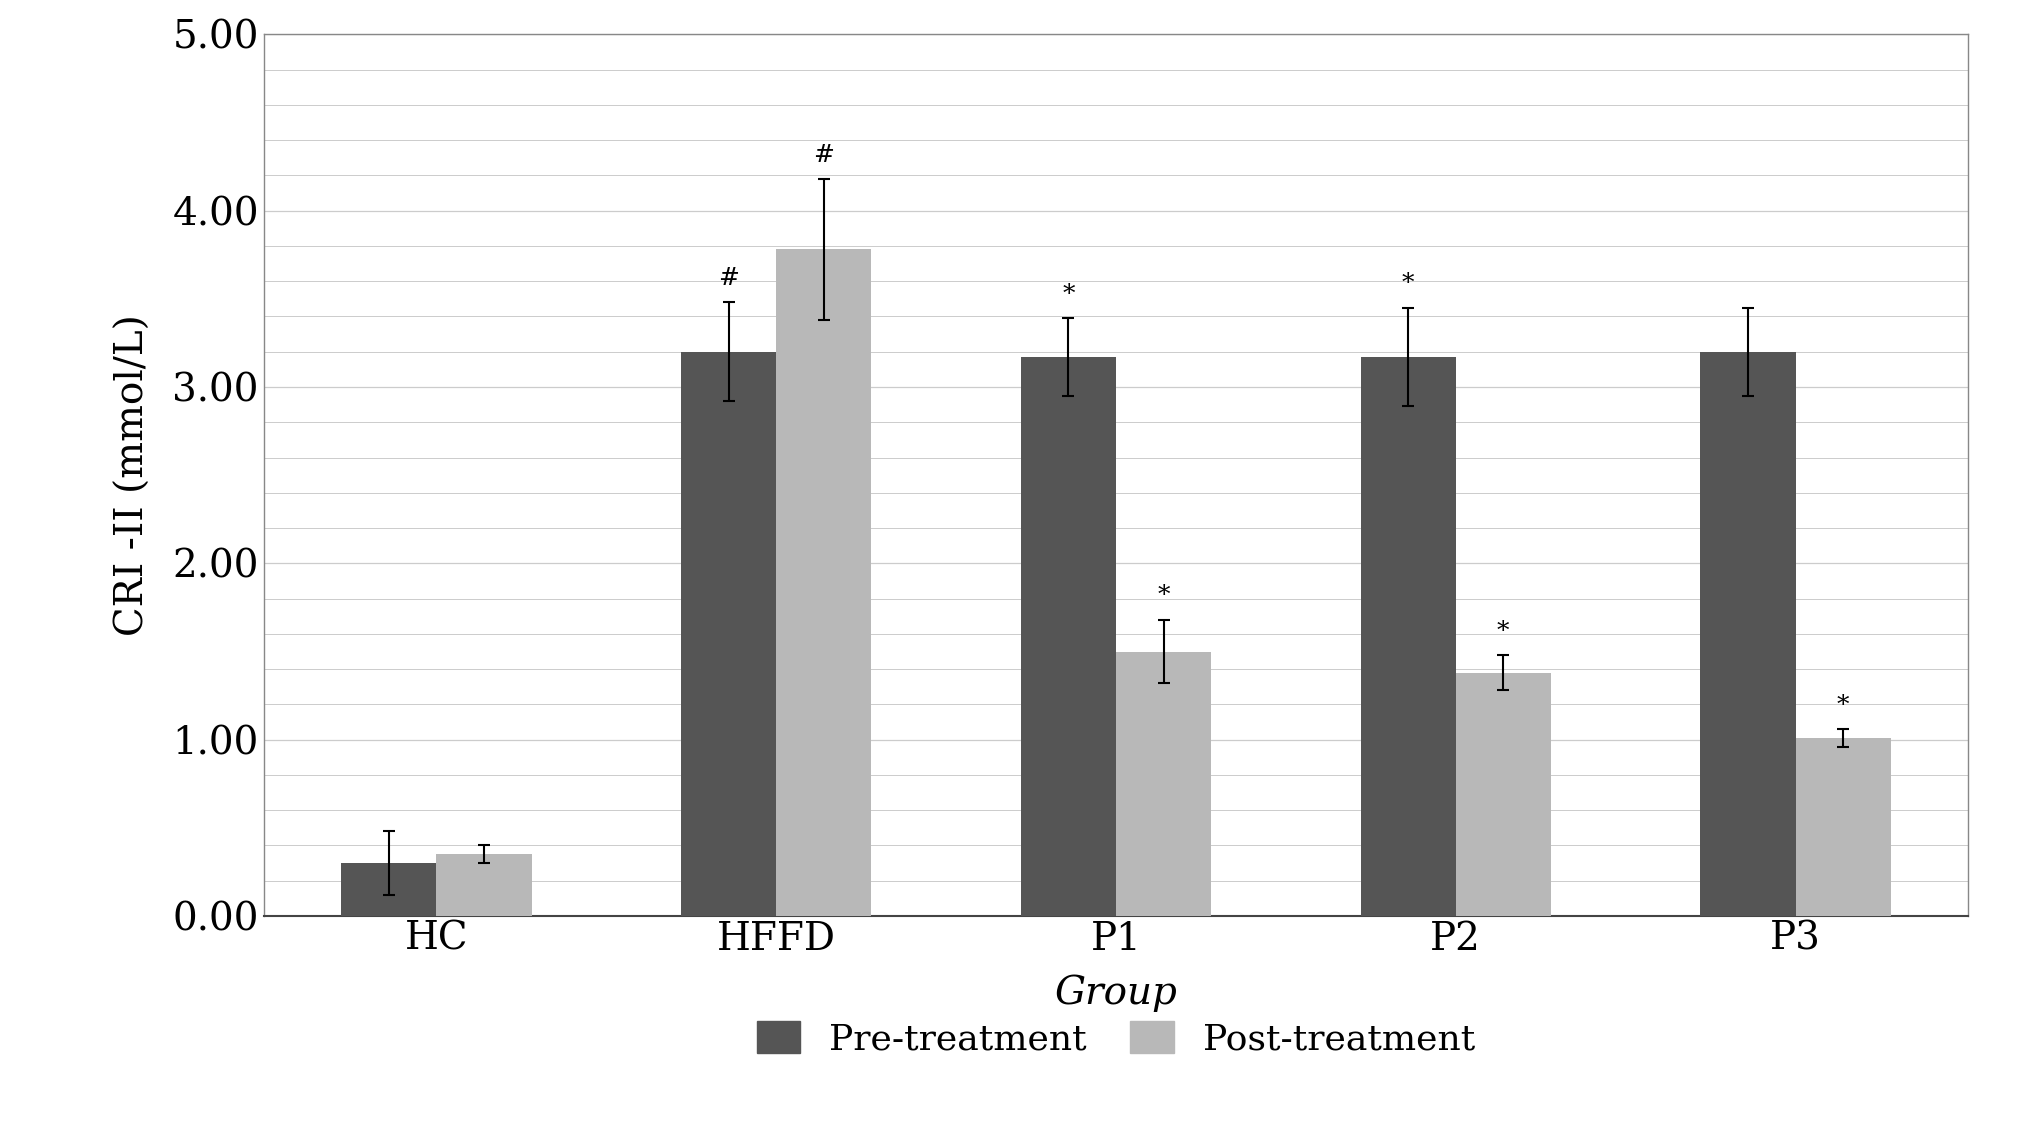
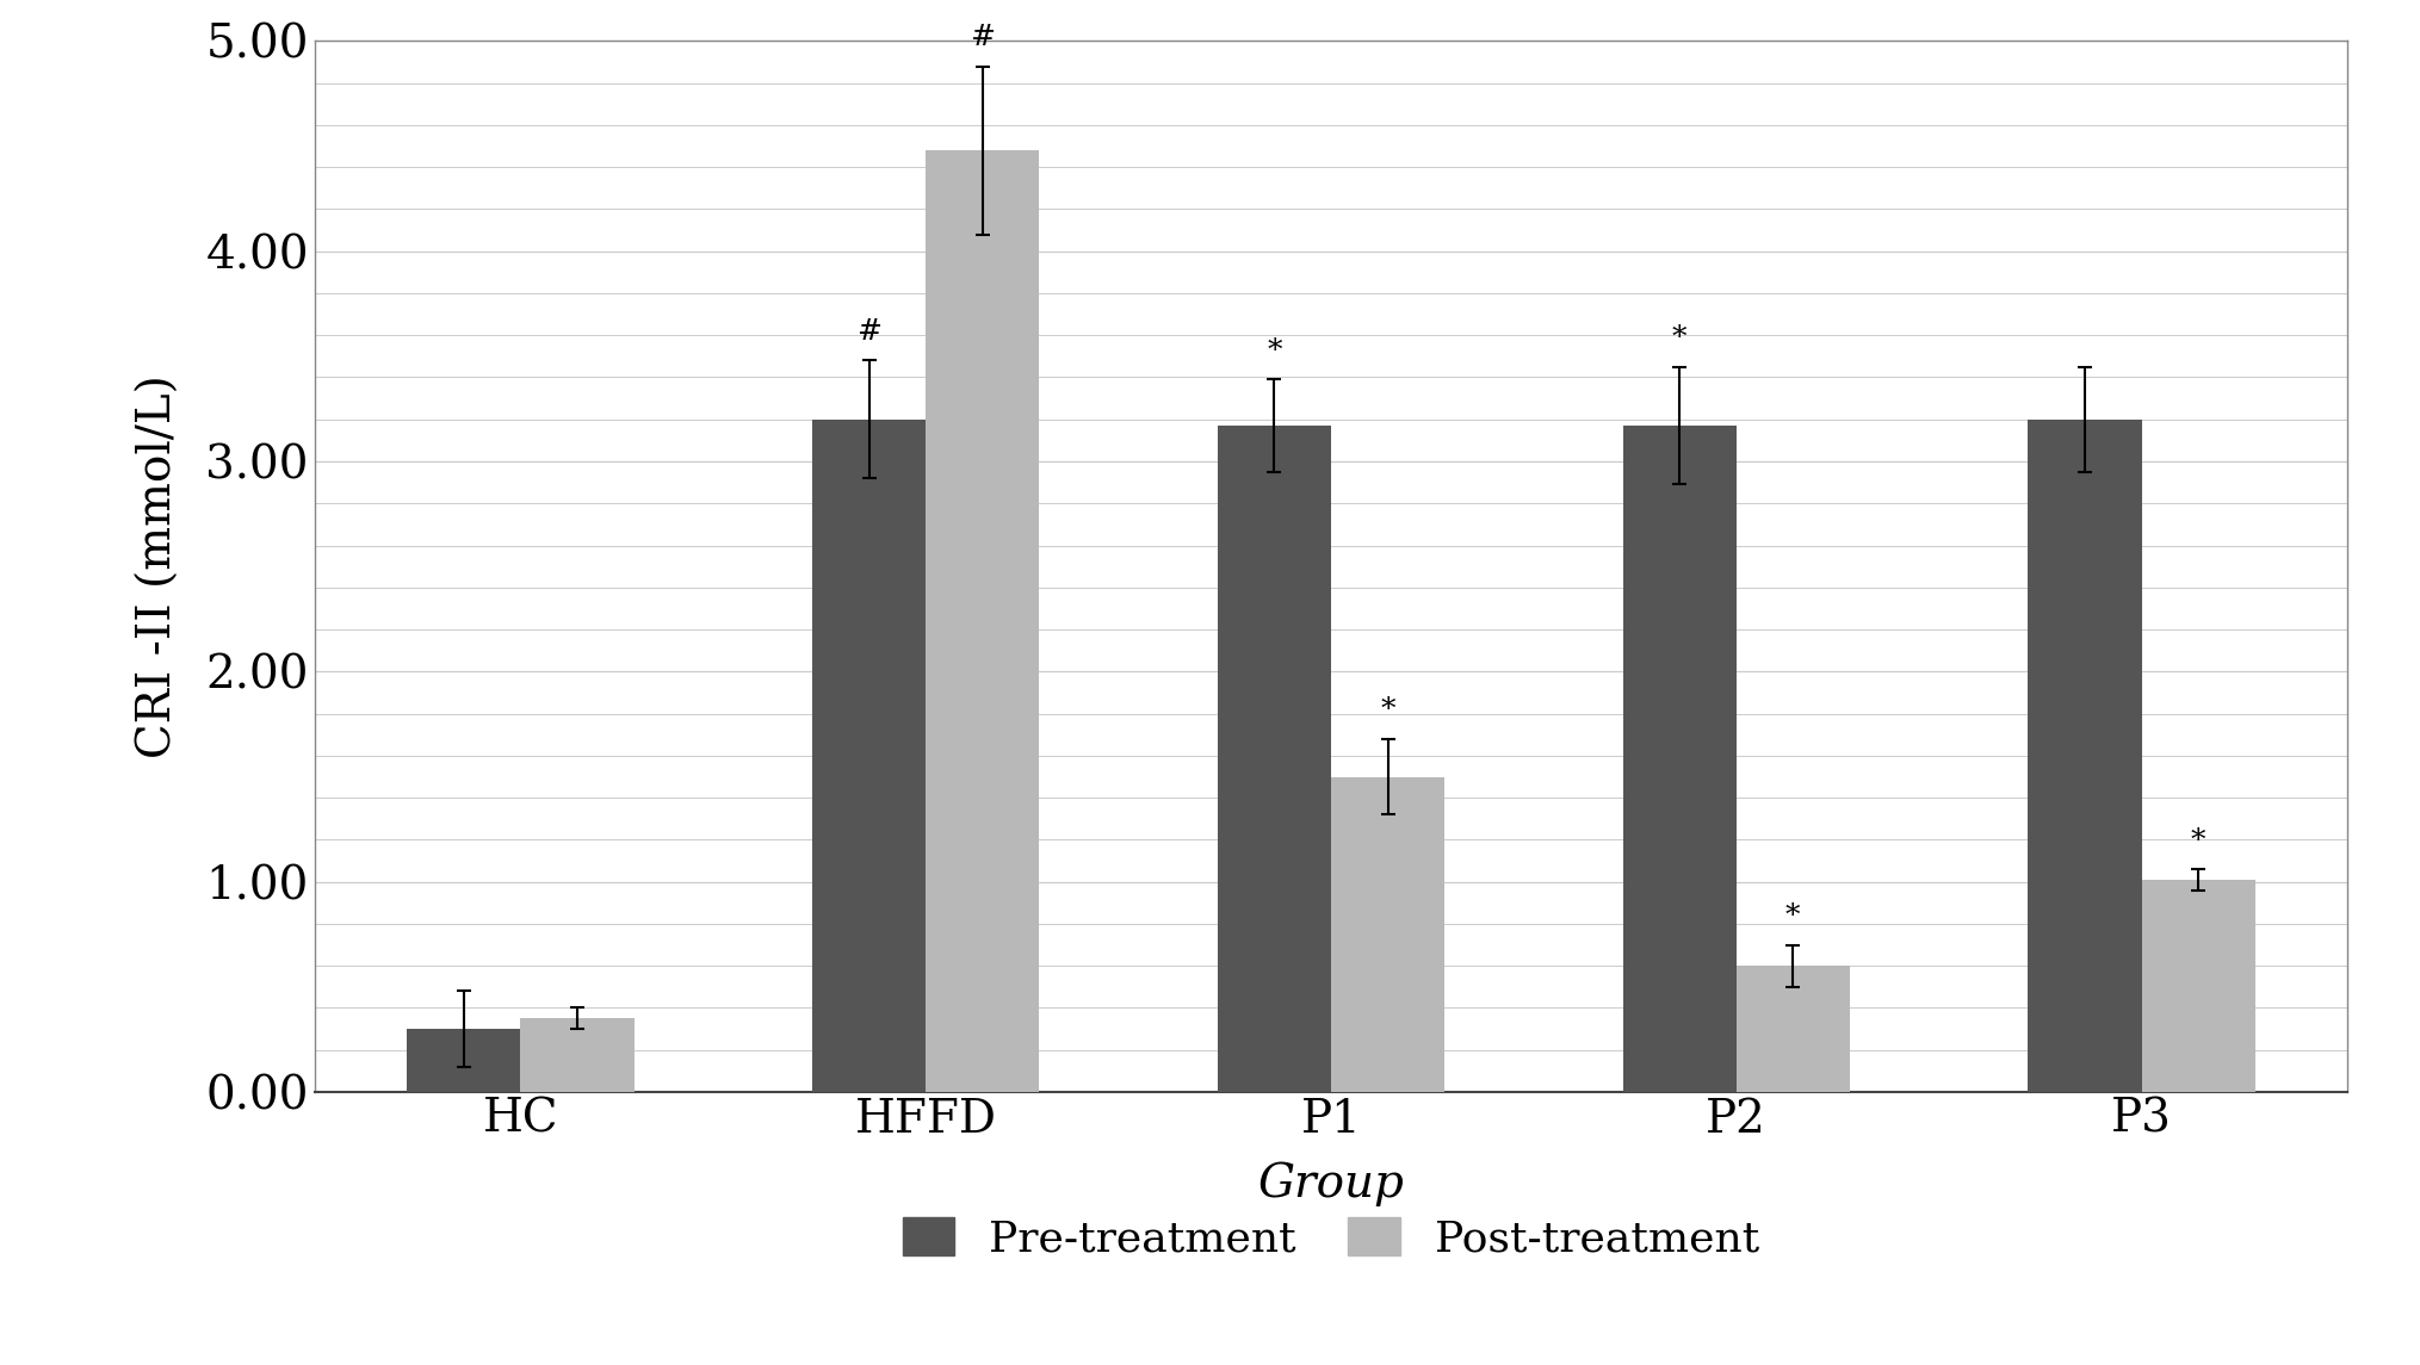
Post-treatment/HFFD: 3.78 -> 4.48
Post-treatment/P2: 1.38 -> 0.60
